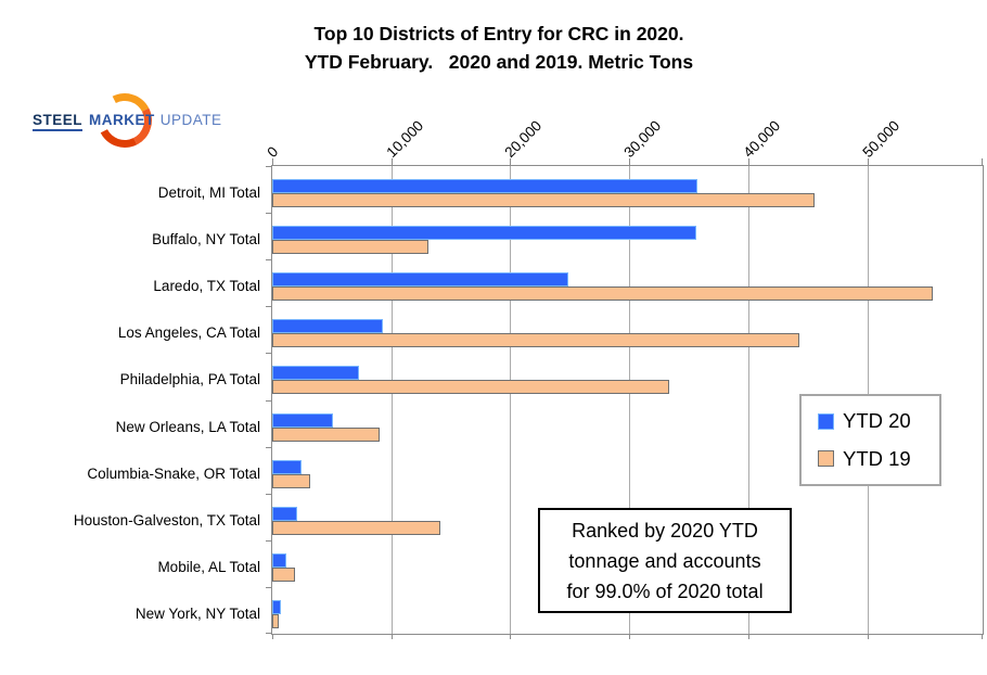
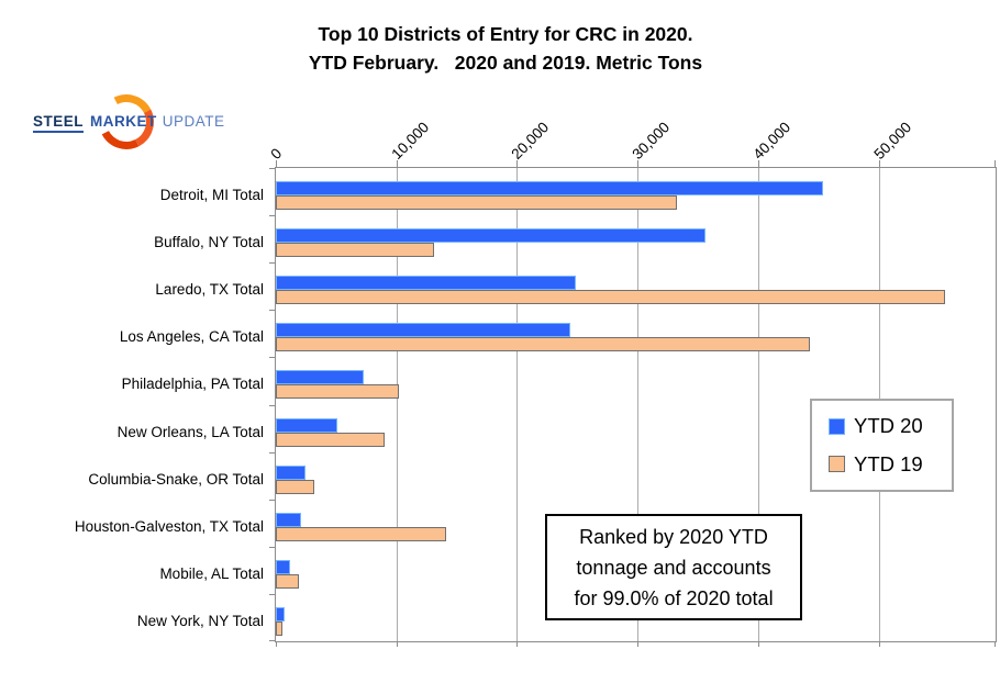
YTD 20/Detroit, MI Total: 35700 -> 45400
YTD 19/Detroit, MI Total: 45600 -> 33300
YTD 20/Los Angeles, CA Total: 9300 -> 24400
YTD 19/Philadelphia, PA Total: 33400 -> 10200
